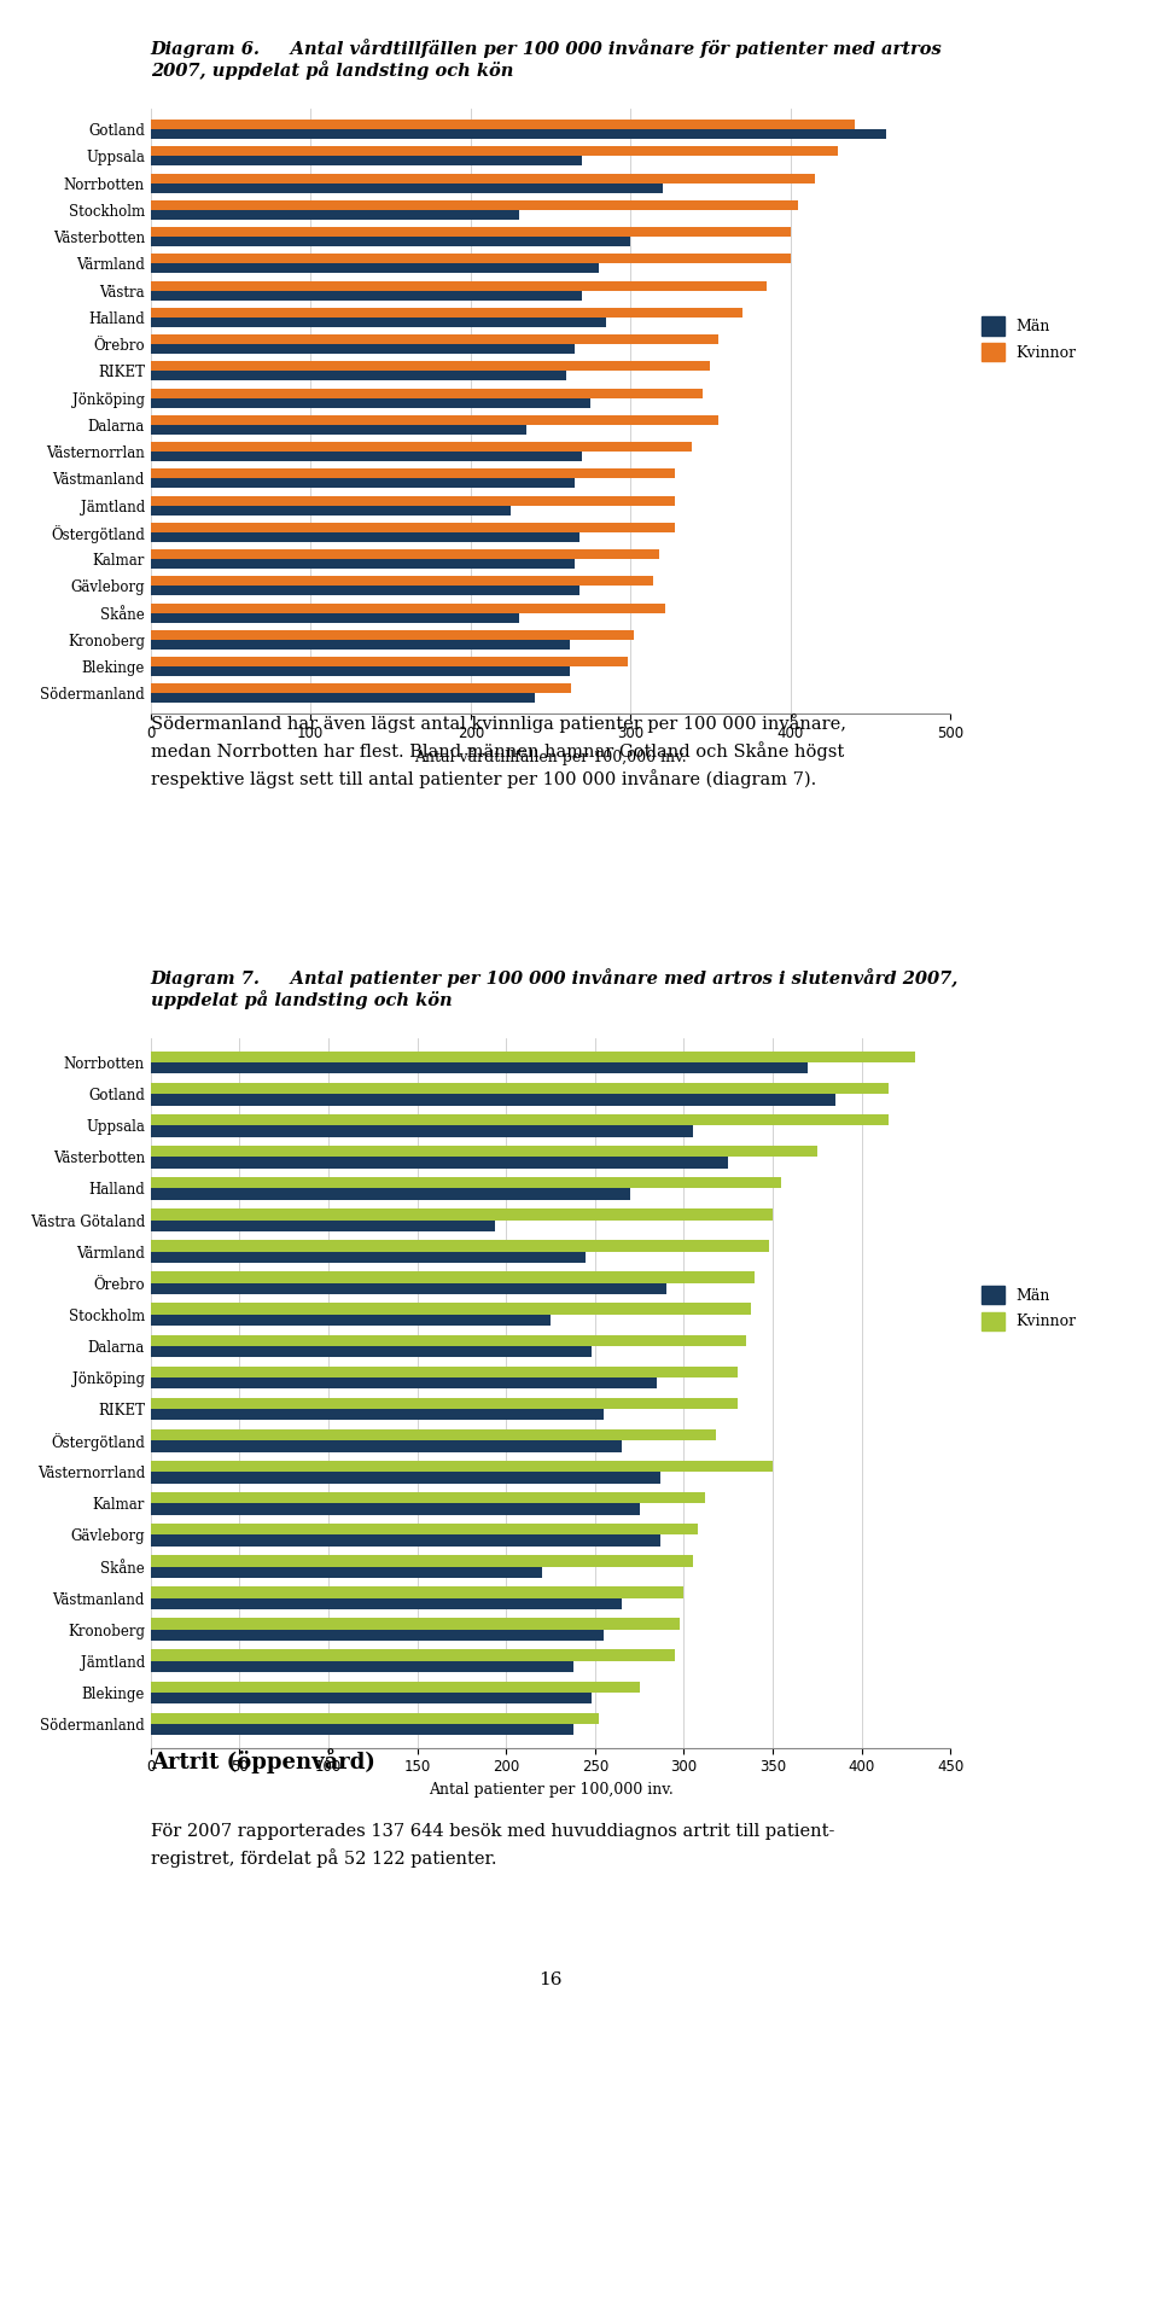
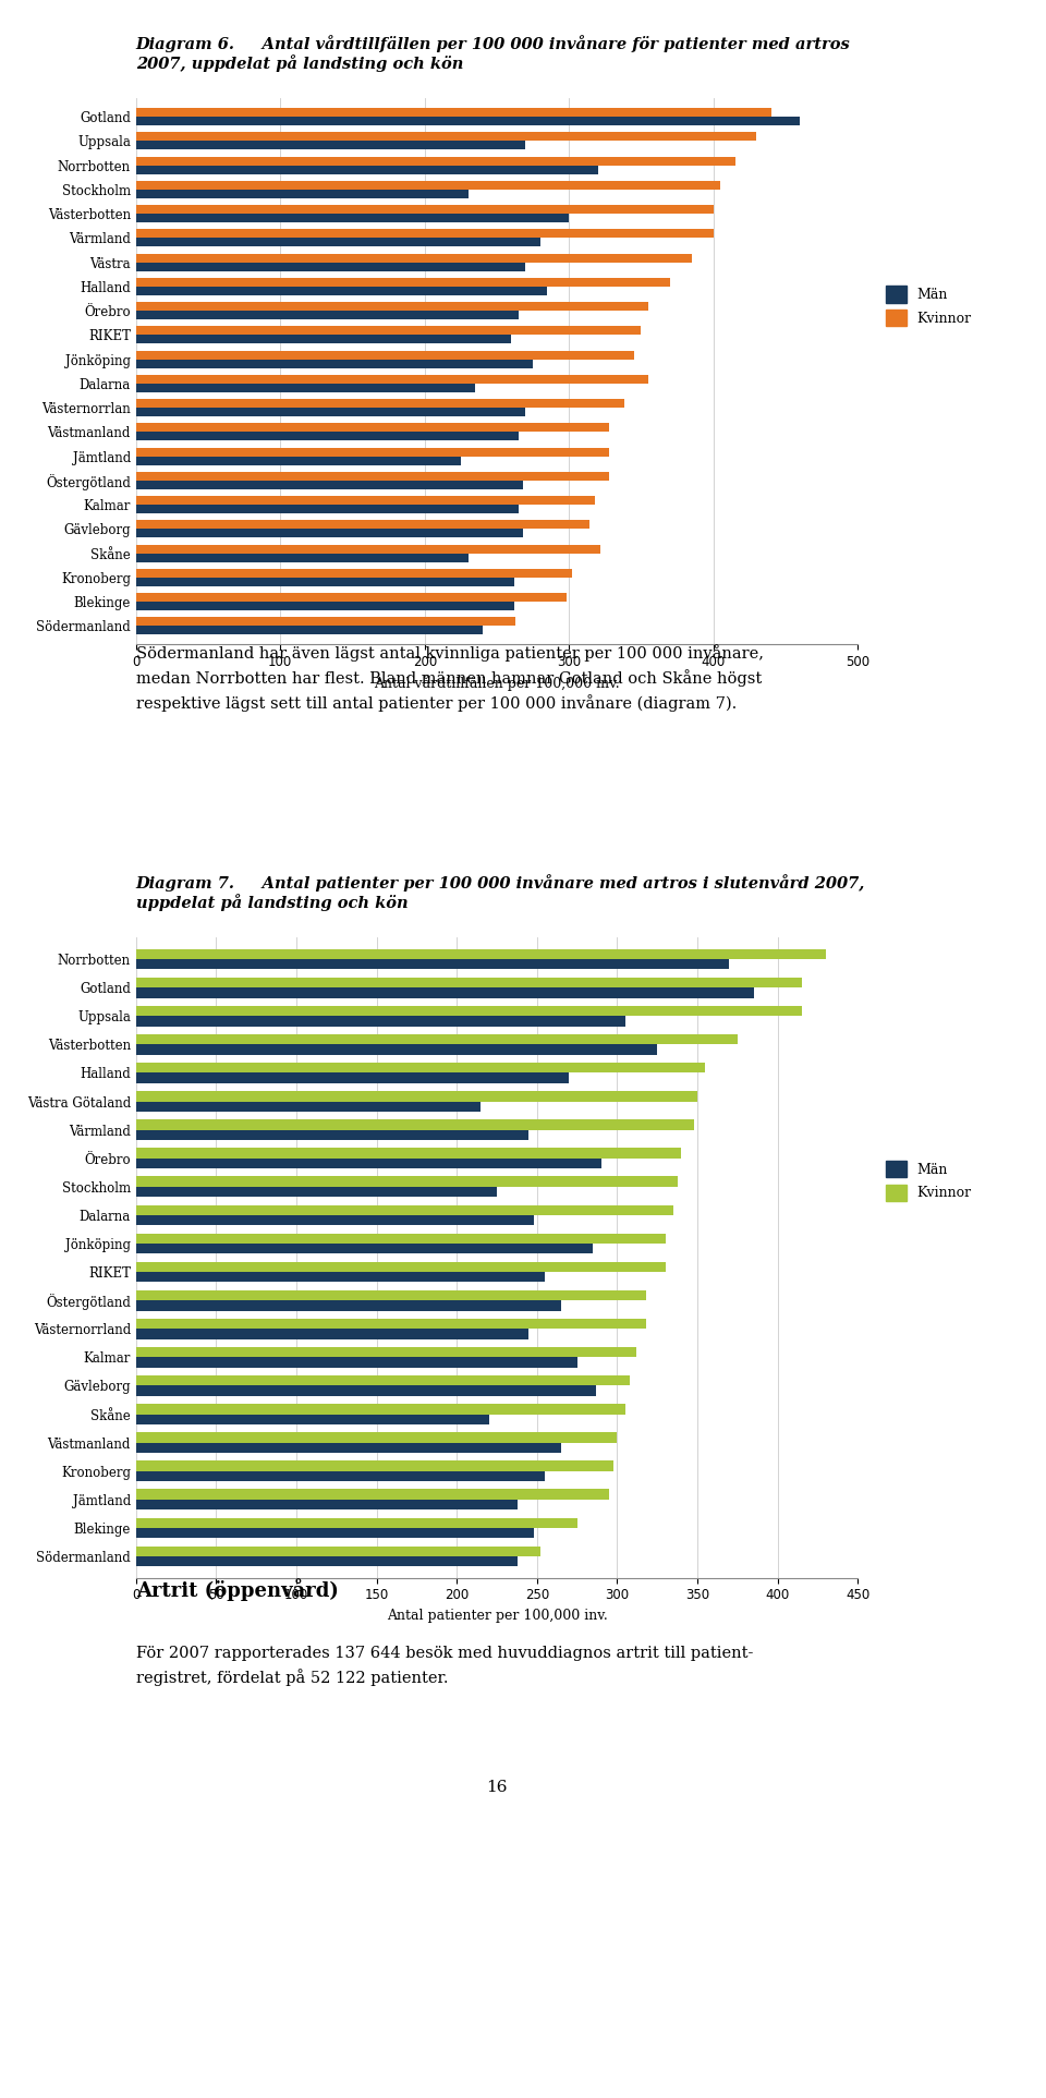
Män/Västra Götaland: 194 -> 215
Kvinnor/Västernorrland: 350 -> 318
Män/Västernorrland: 287 -> 245
